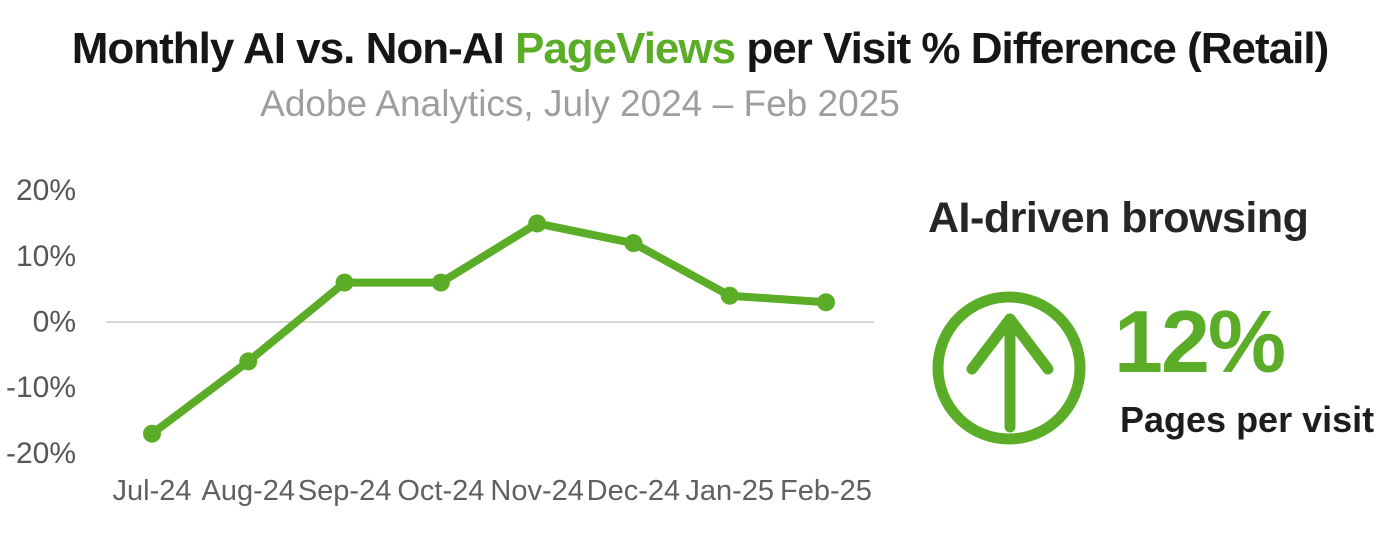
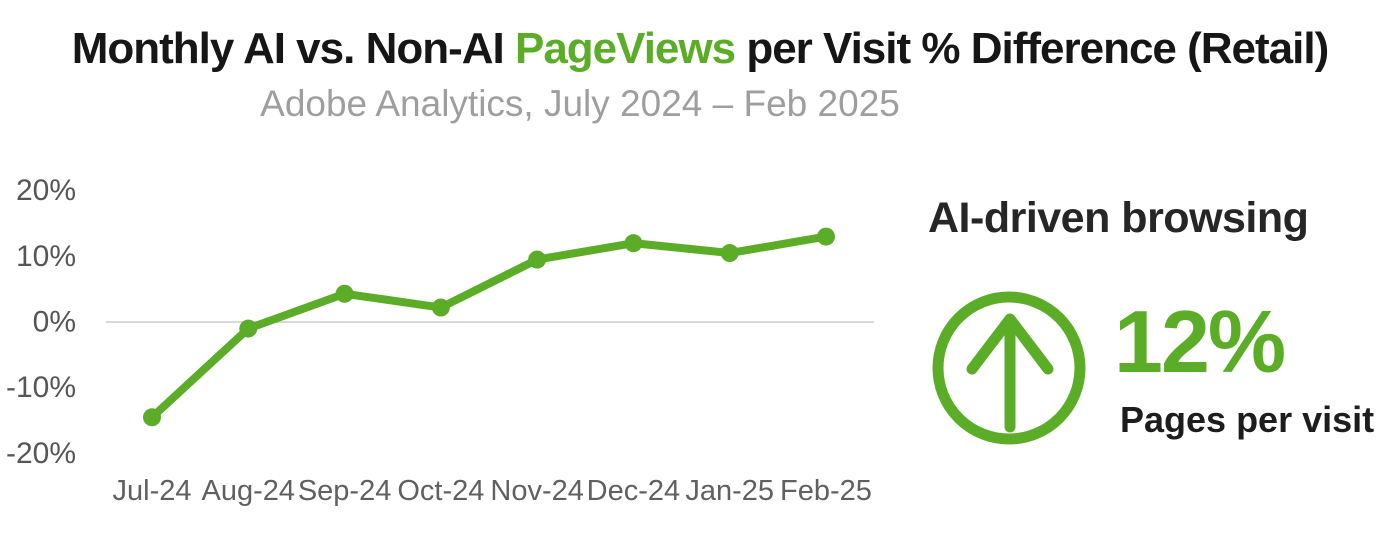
Jul-24: -17% -> -14%
Aug-24: -6% -> -1%
Sep-24: 6% -> 4%
Oct-24: 6% -> 2%
Nov-24: 15% -> 10%
Jan-25: 4% -> 10%
Feb-25: 3% -> 13%
